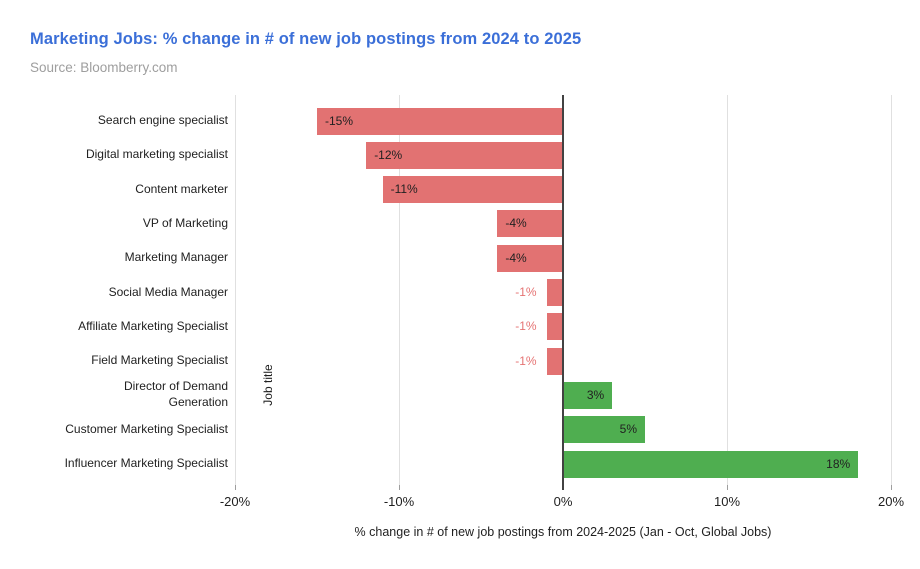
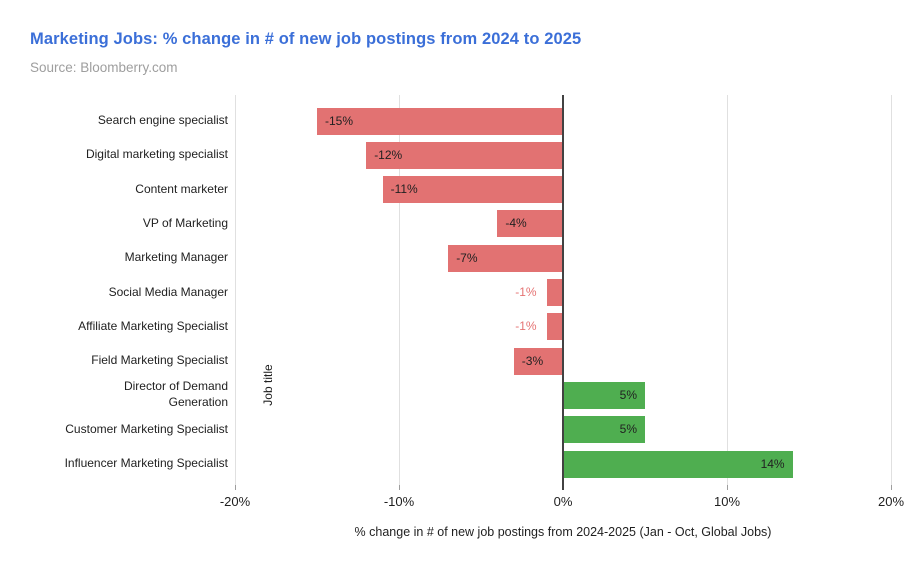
Marketing Manager: -4% -> -7%
Field Marketing Specialist: -1% -> -3%
Director of Demand Generation: 3% -> 5%
Influencer Marketing Specialist: 18% -> 14%
